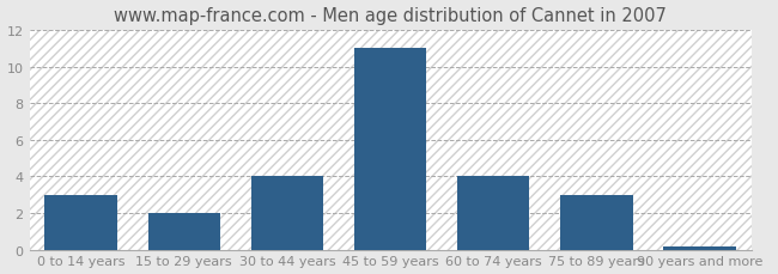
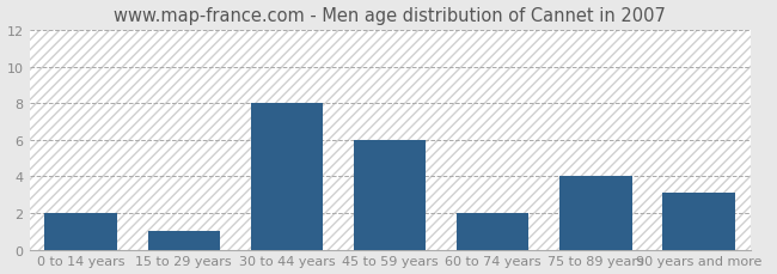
0 to 14 years: 3.0 -> 2.0
15 to 29 years: 2.0 -> 1.0
30 to 44 years: 4.0 -> 8.0
45 to 59 years: 11.0 -> 6.0
60 to 74 years: 4.0 -> 2.0
75 to 89 years: 3.0 -> 4.0
90 years and more: 0.2 -> 3.1
